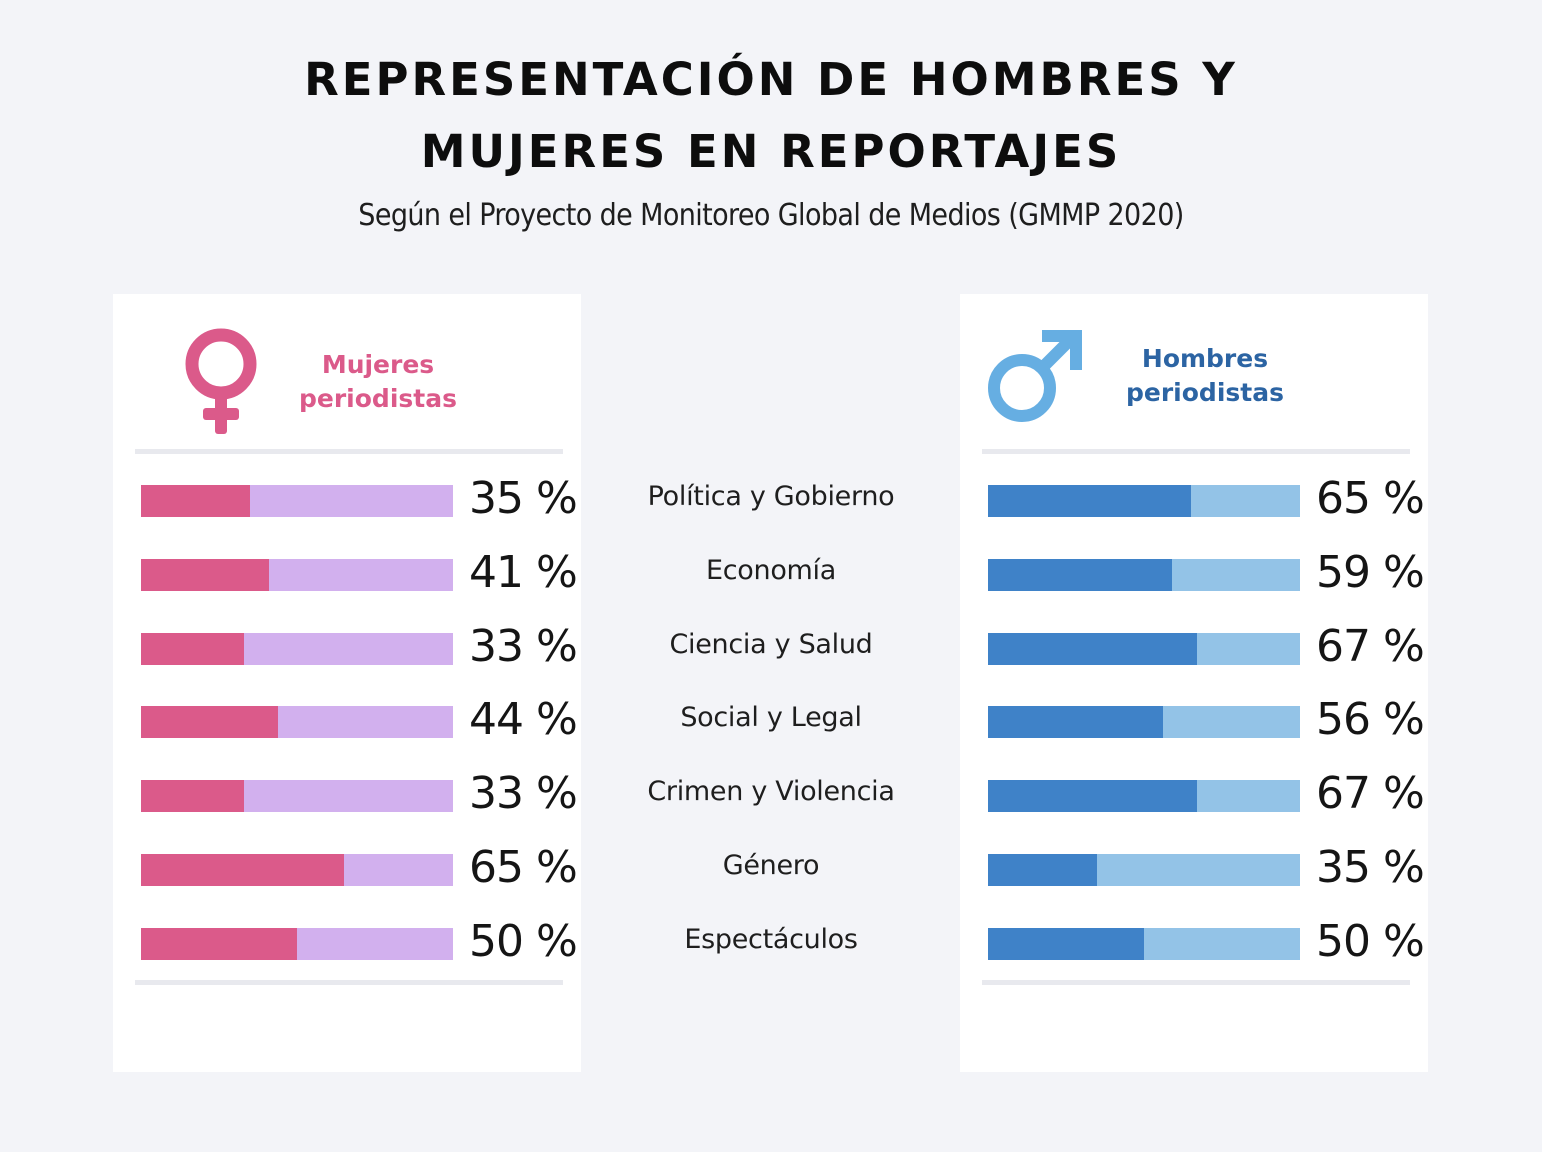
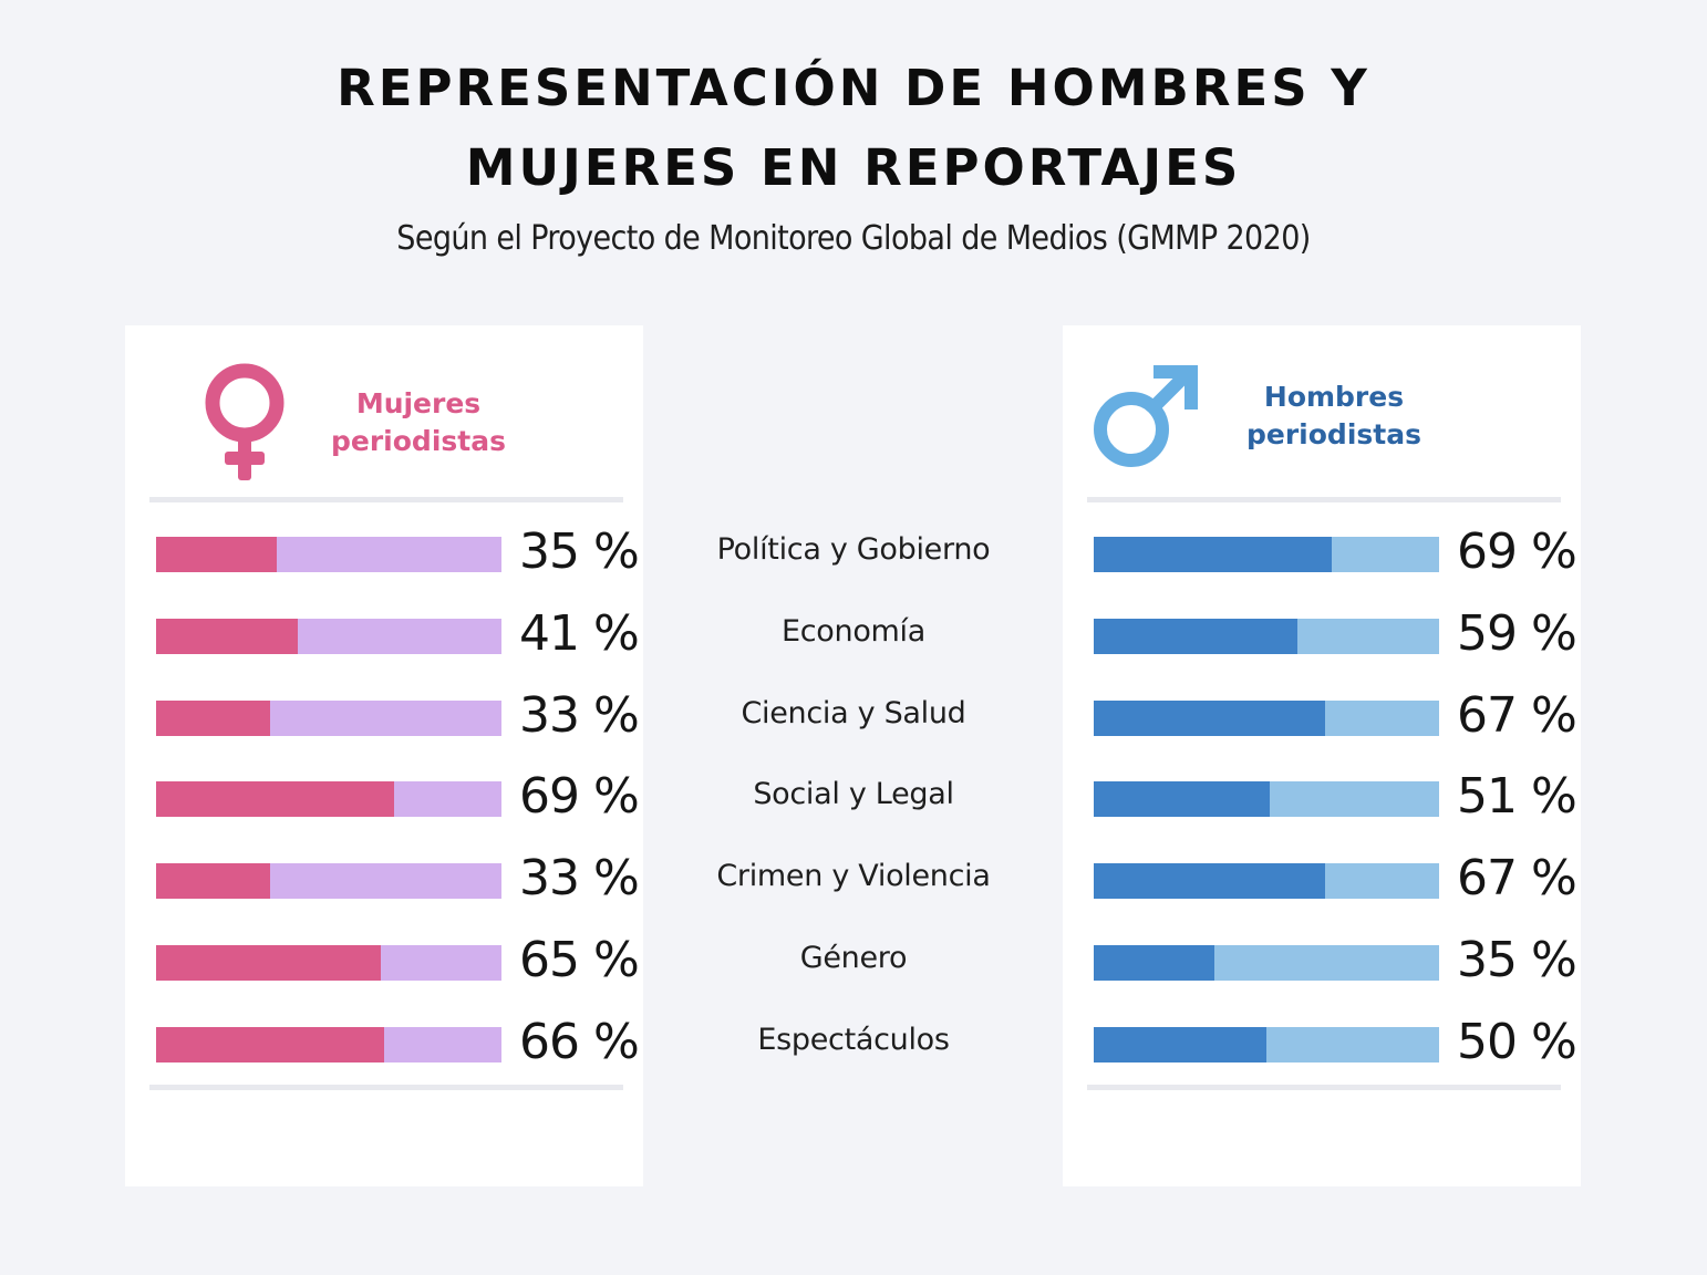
Hombres periodistas/Política y Gobierno: 65 -> 69
Mujeres periodistas/Social y Legal: 44 -> 69
Hombres periodistas/Social y Legal: 56 -> 51
Mujeres periodistas/Espectáculos: 50 -> 66
